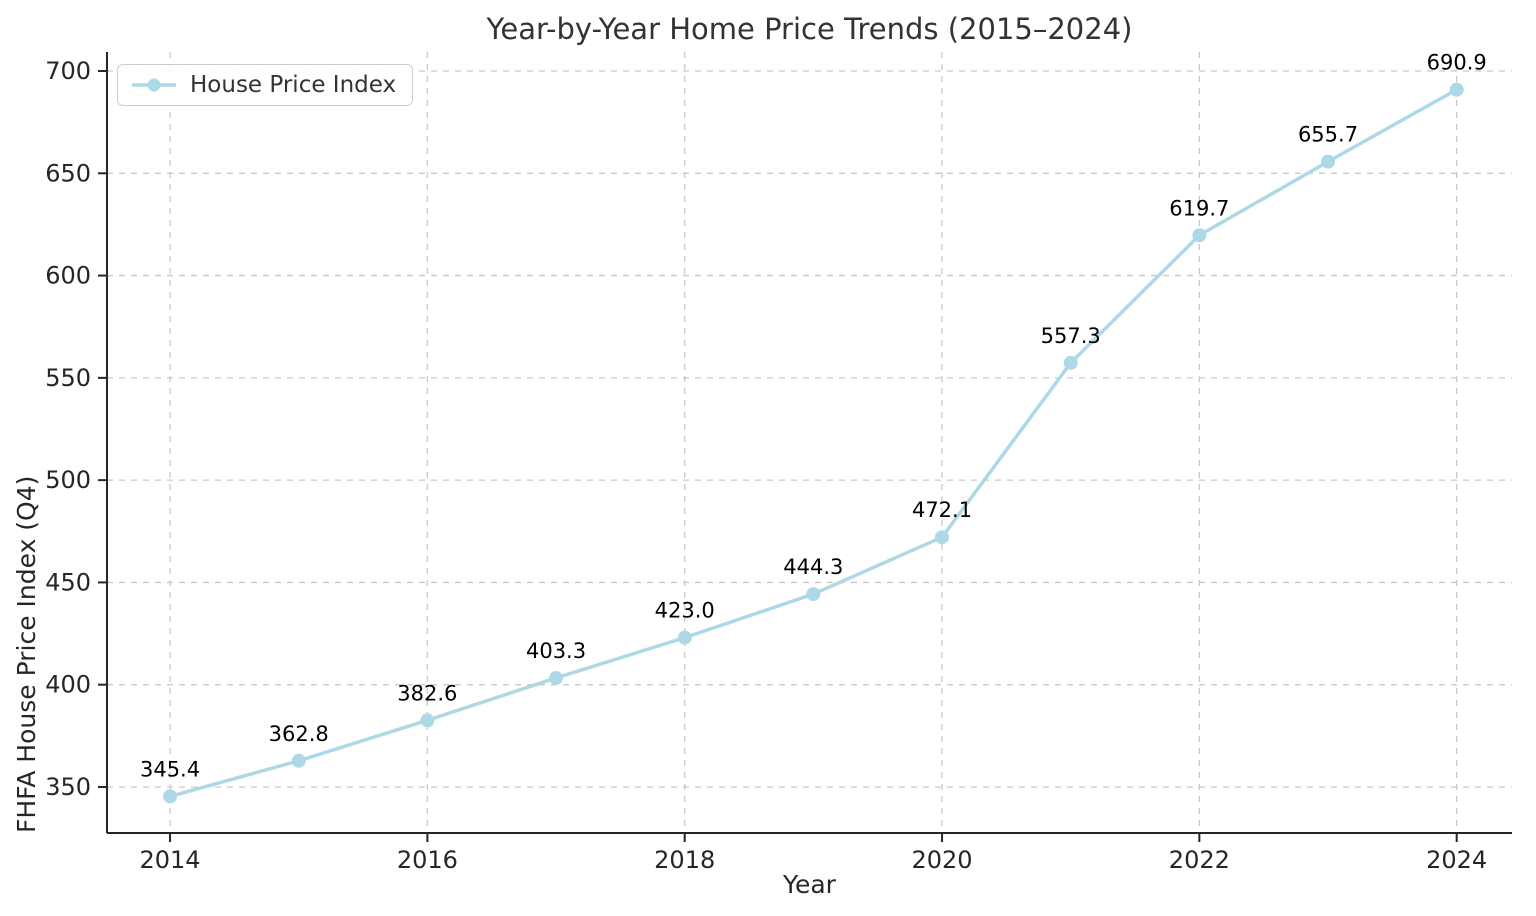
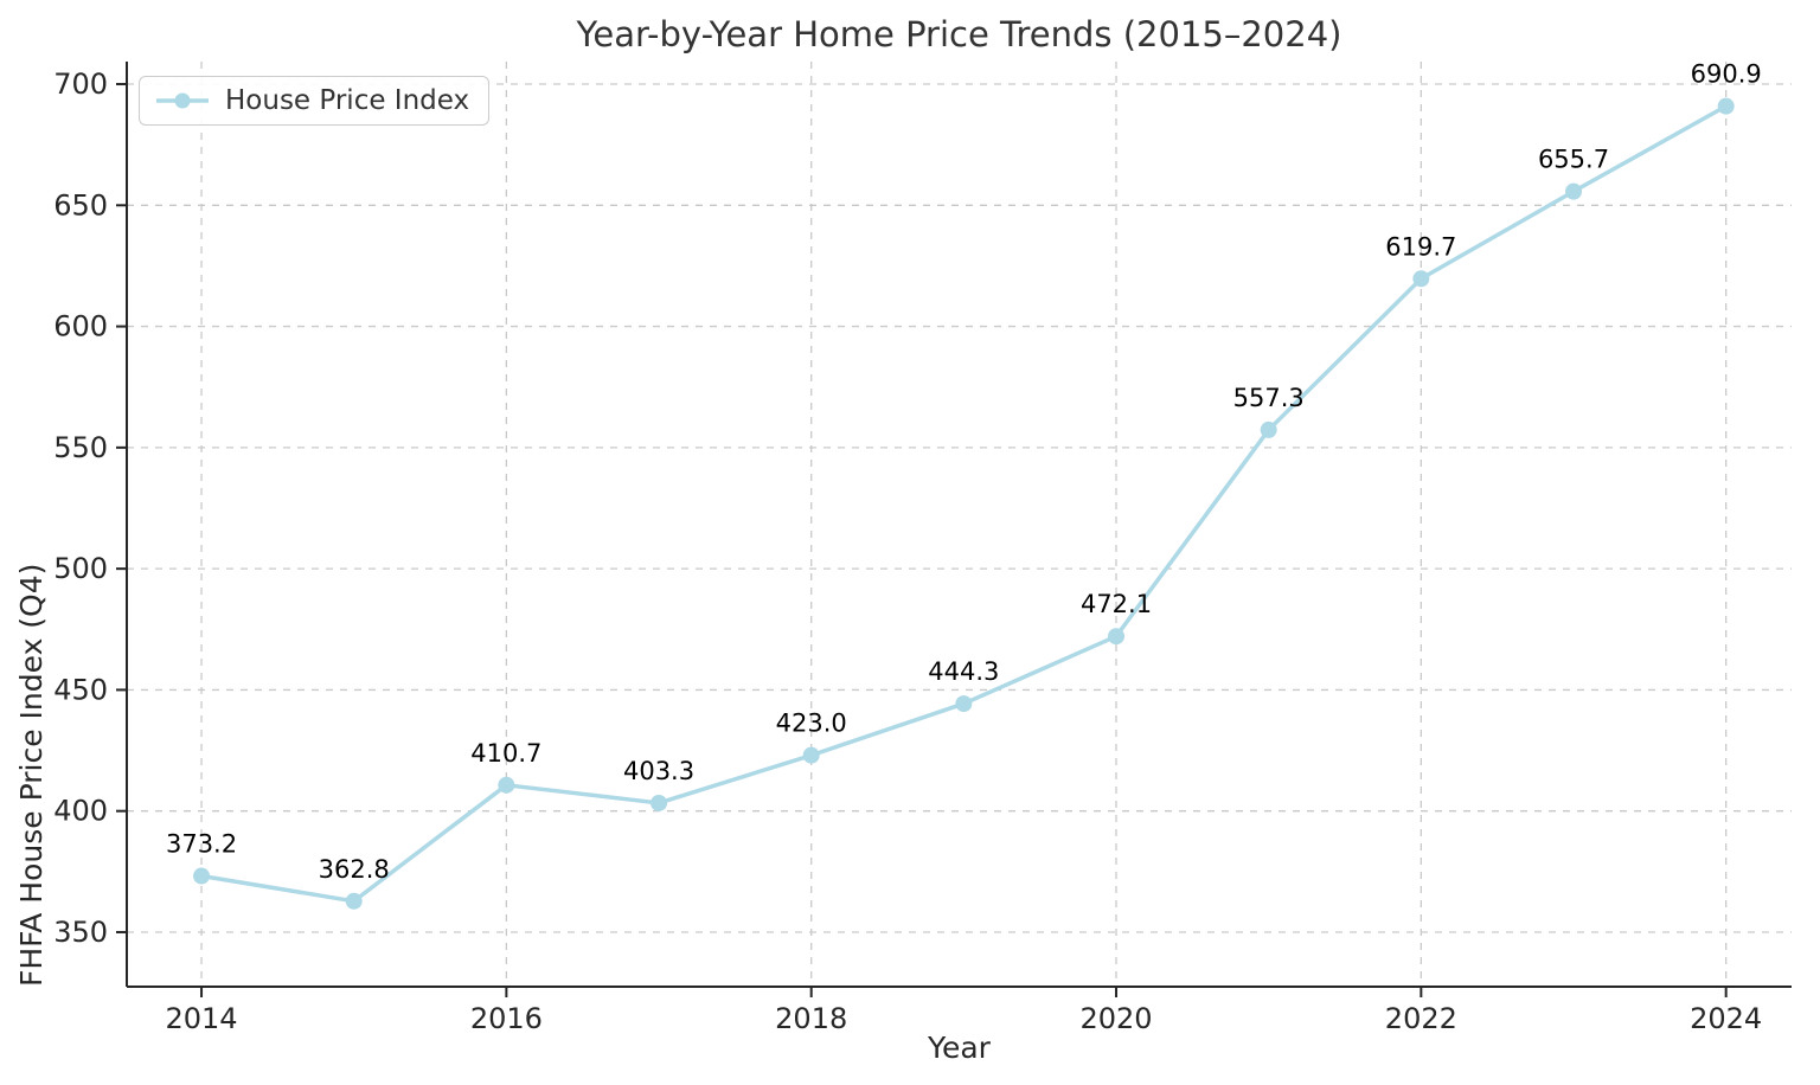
2014: 345.4 -> 373.2
2016: 382.6 -> 410.7
